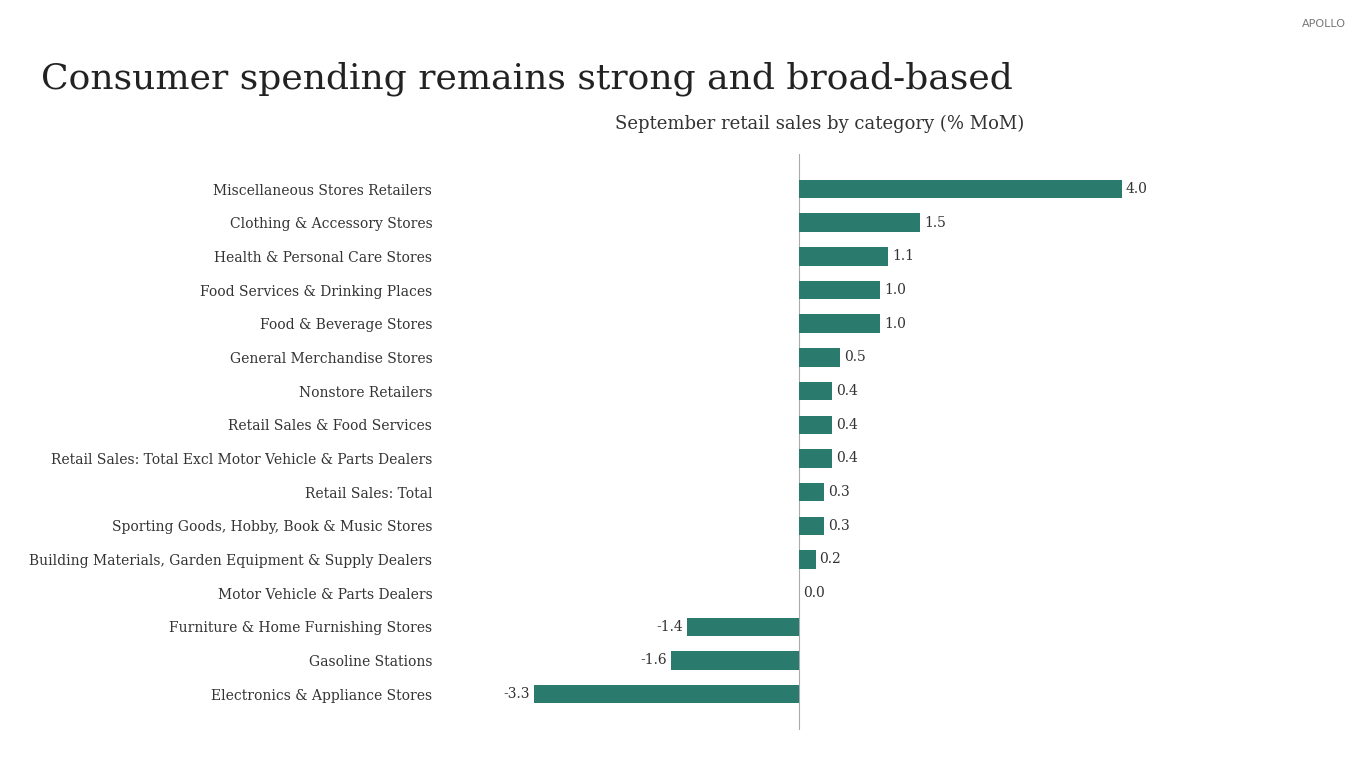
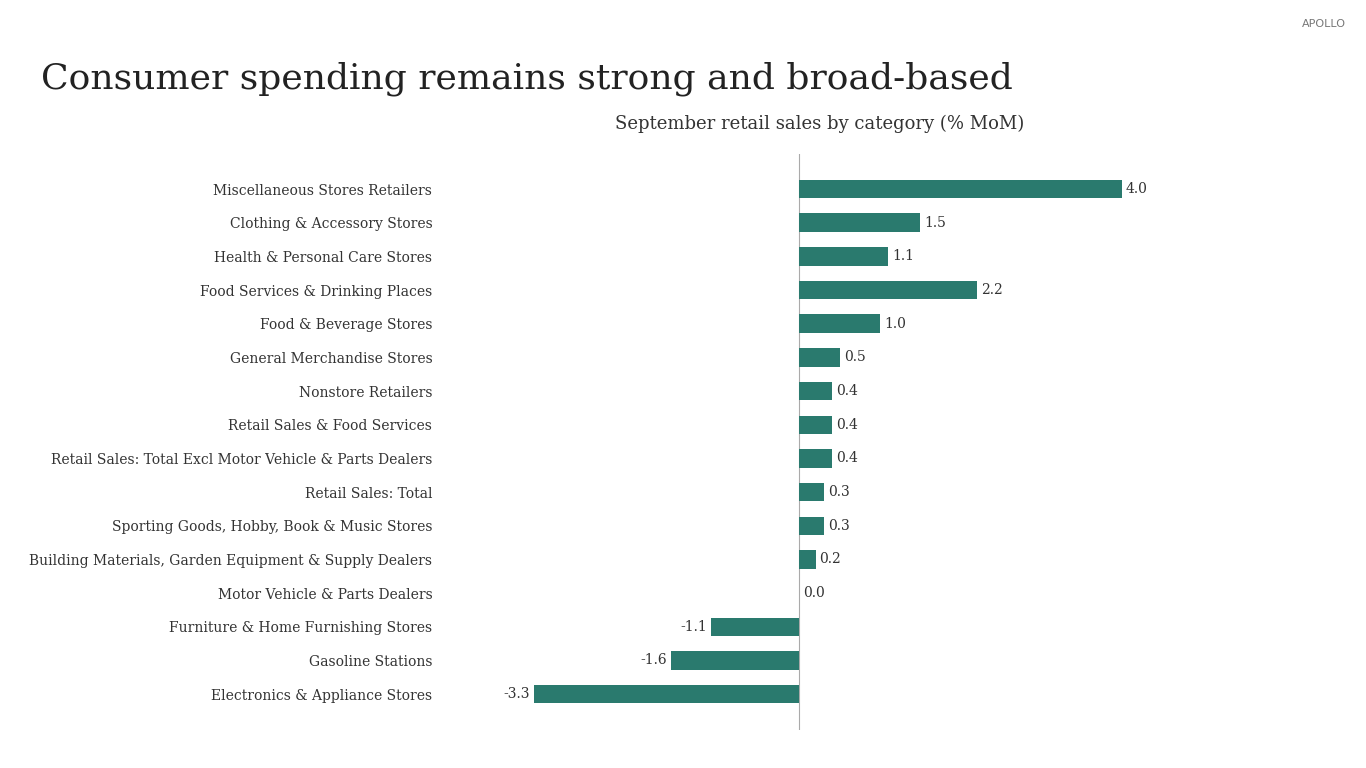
Food Services & Drinking Places: 1.0 -> 2.2
Furniture & Home Furnishing Stores: -1.4 -> -1.1
